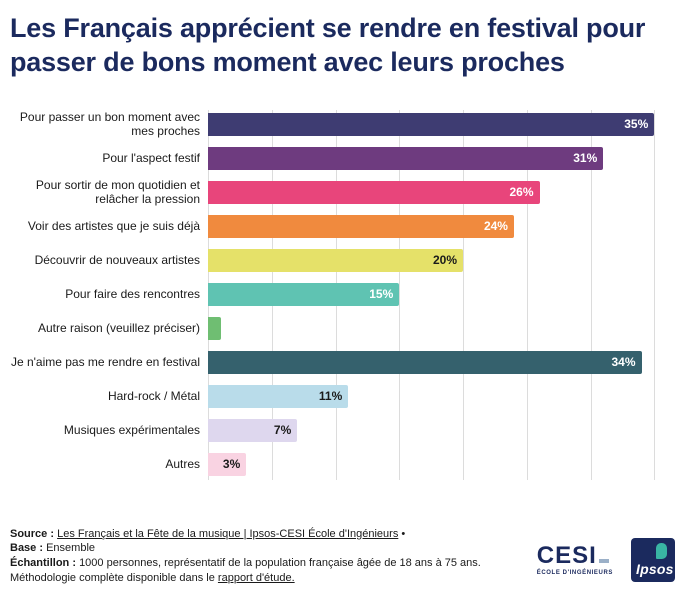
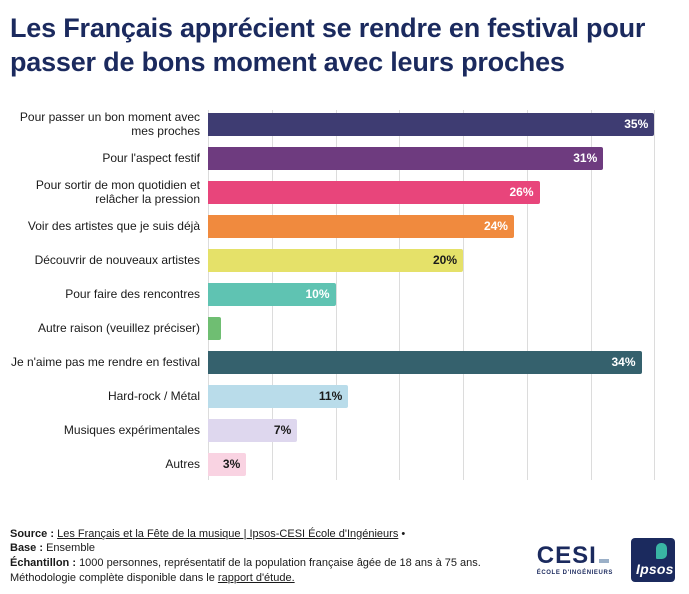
Pour faire des rencontres: 15% -> 10%
